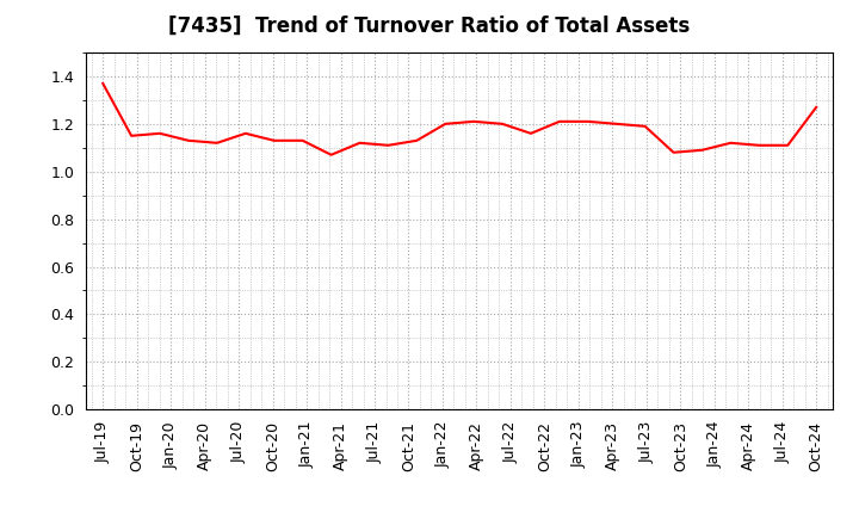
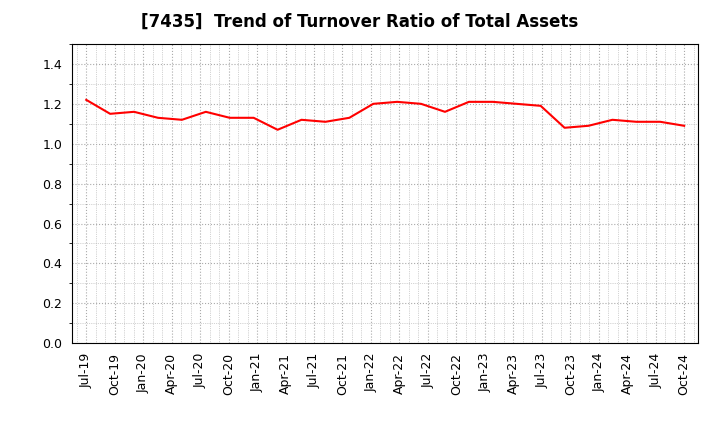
Jul-19: 1.37 -> 1.22
Oct-24: 1.27 -> 1.09
